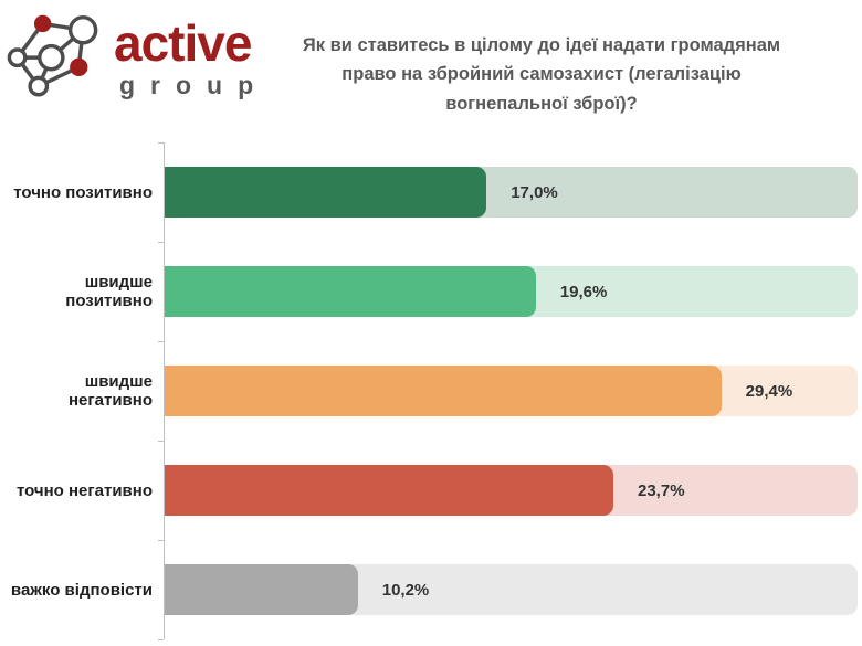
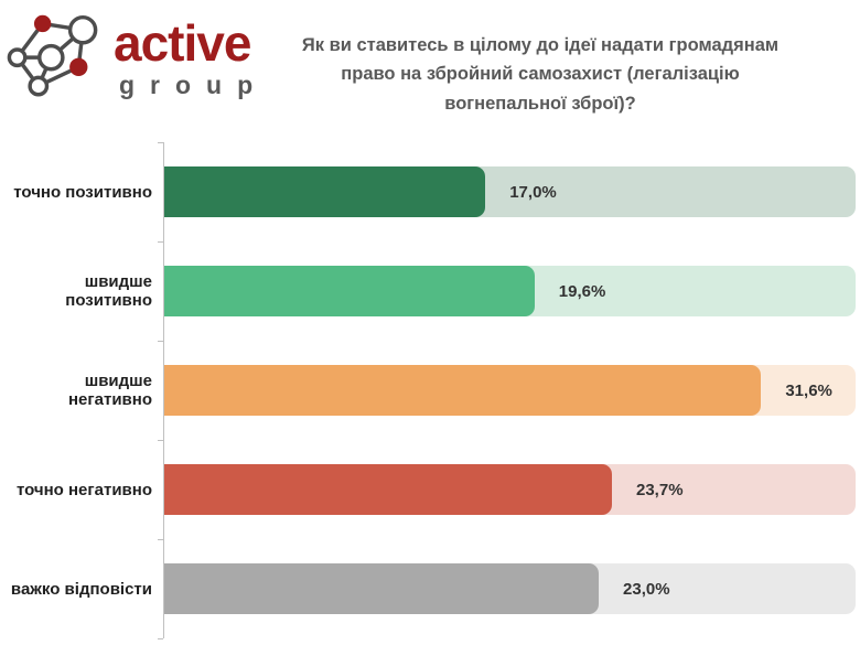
швидше негативно: 29,4% -> 31,6%
важко відповісти: 10,2% -> 23,0%
